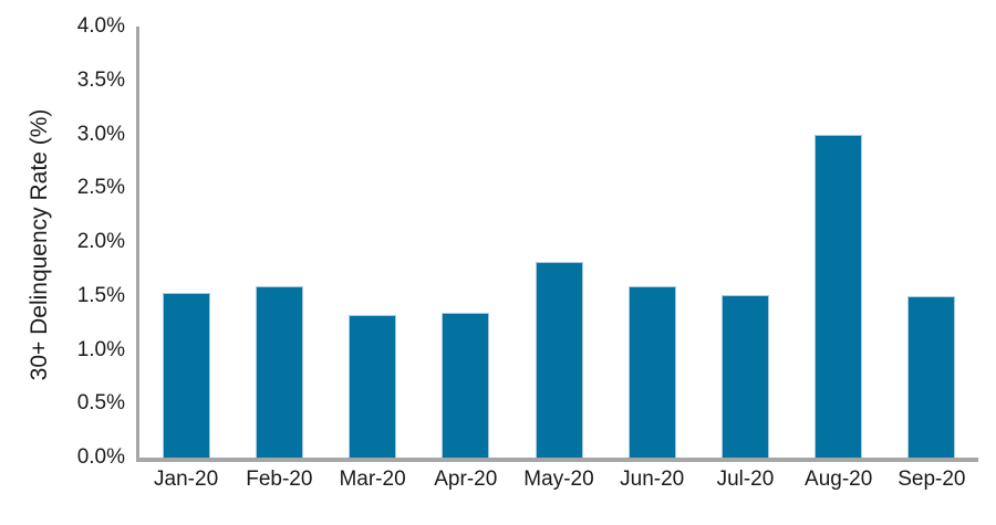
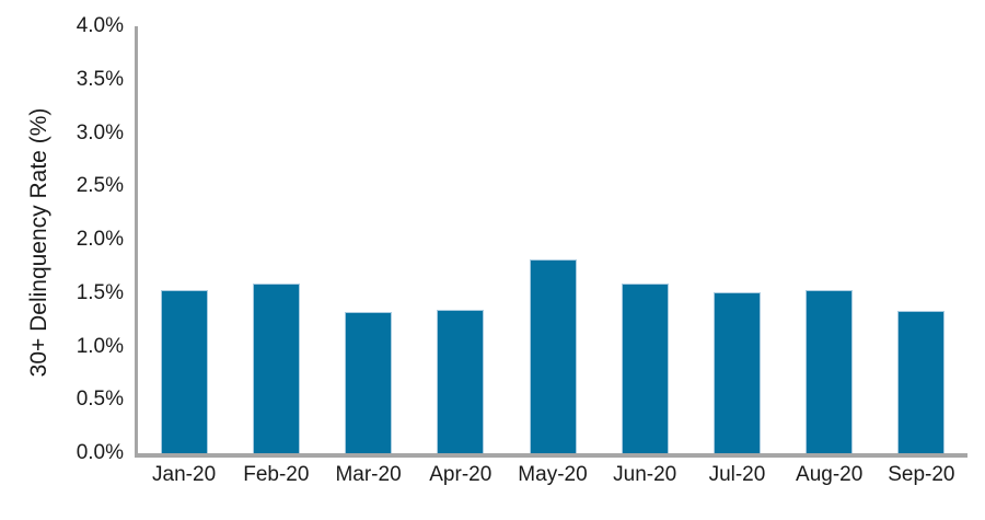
Aug-20: 3.0% -> 1.5%
Sep-20: 1.5% -> 1.3%
